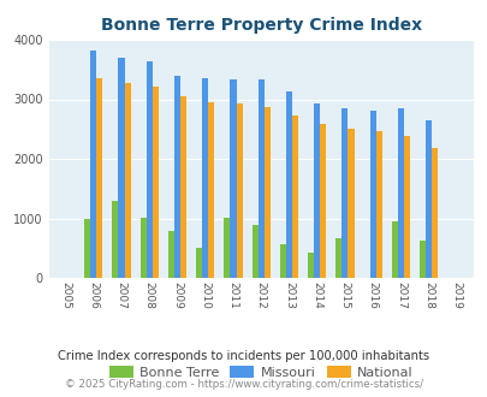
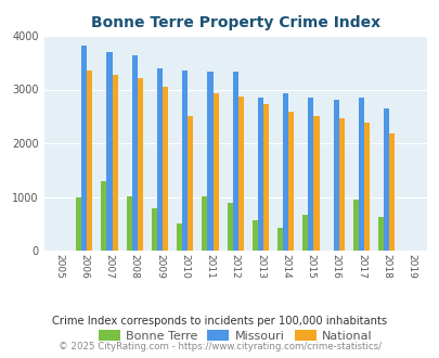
National/2010: 2950 -> 2500
Missouri/2013: 3140 -> 2850
